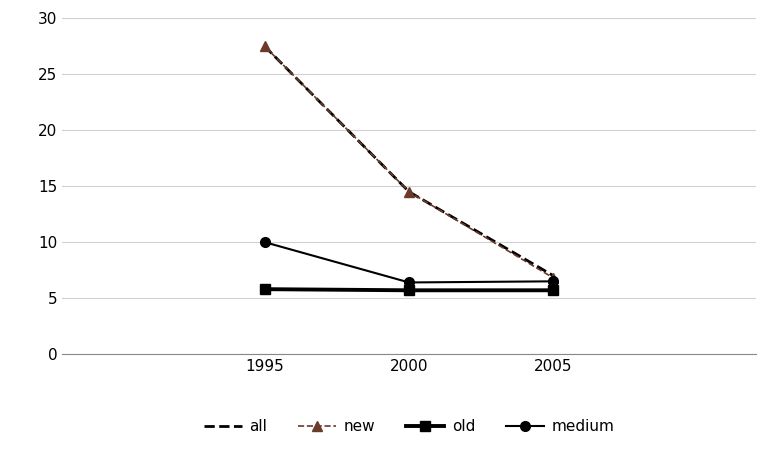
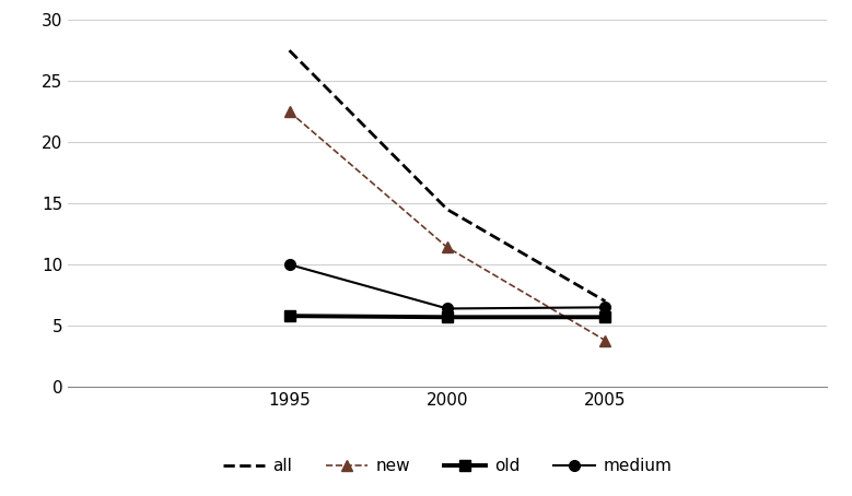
new/1995: 27.5 -> 22.5
new/2000: 14.5 -> 11.4
new/2005: 6.8 -> 3.8
